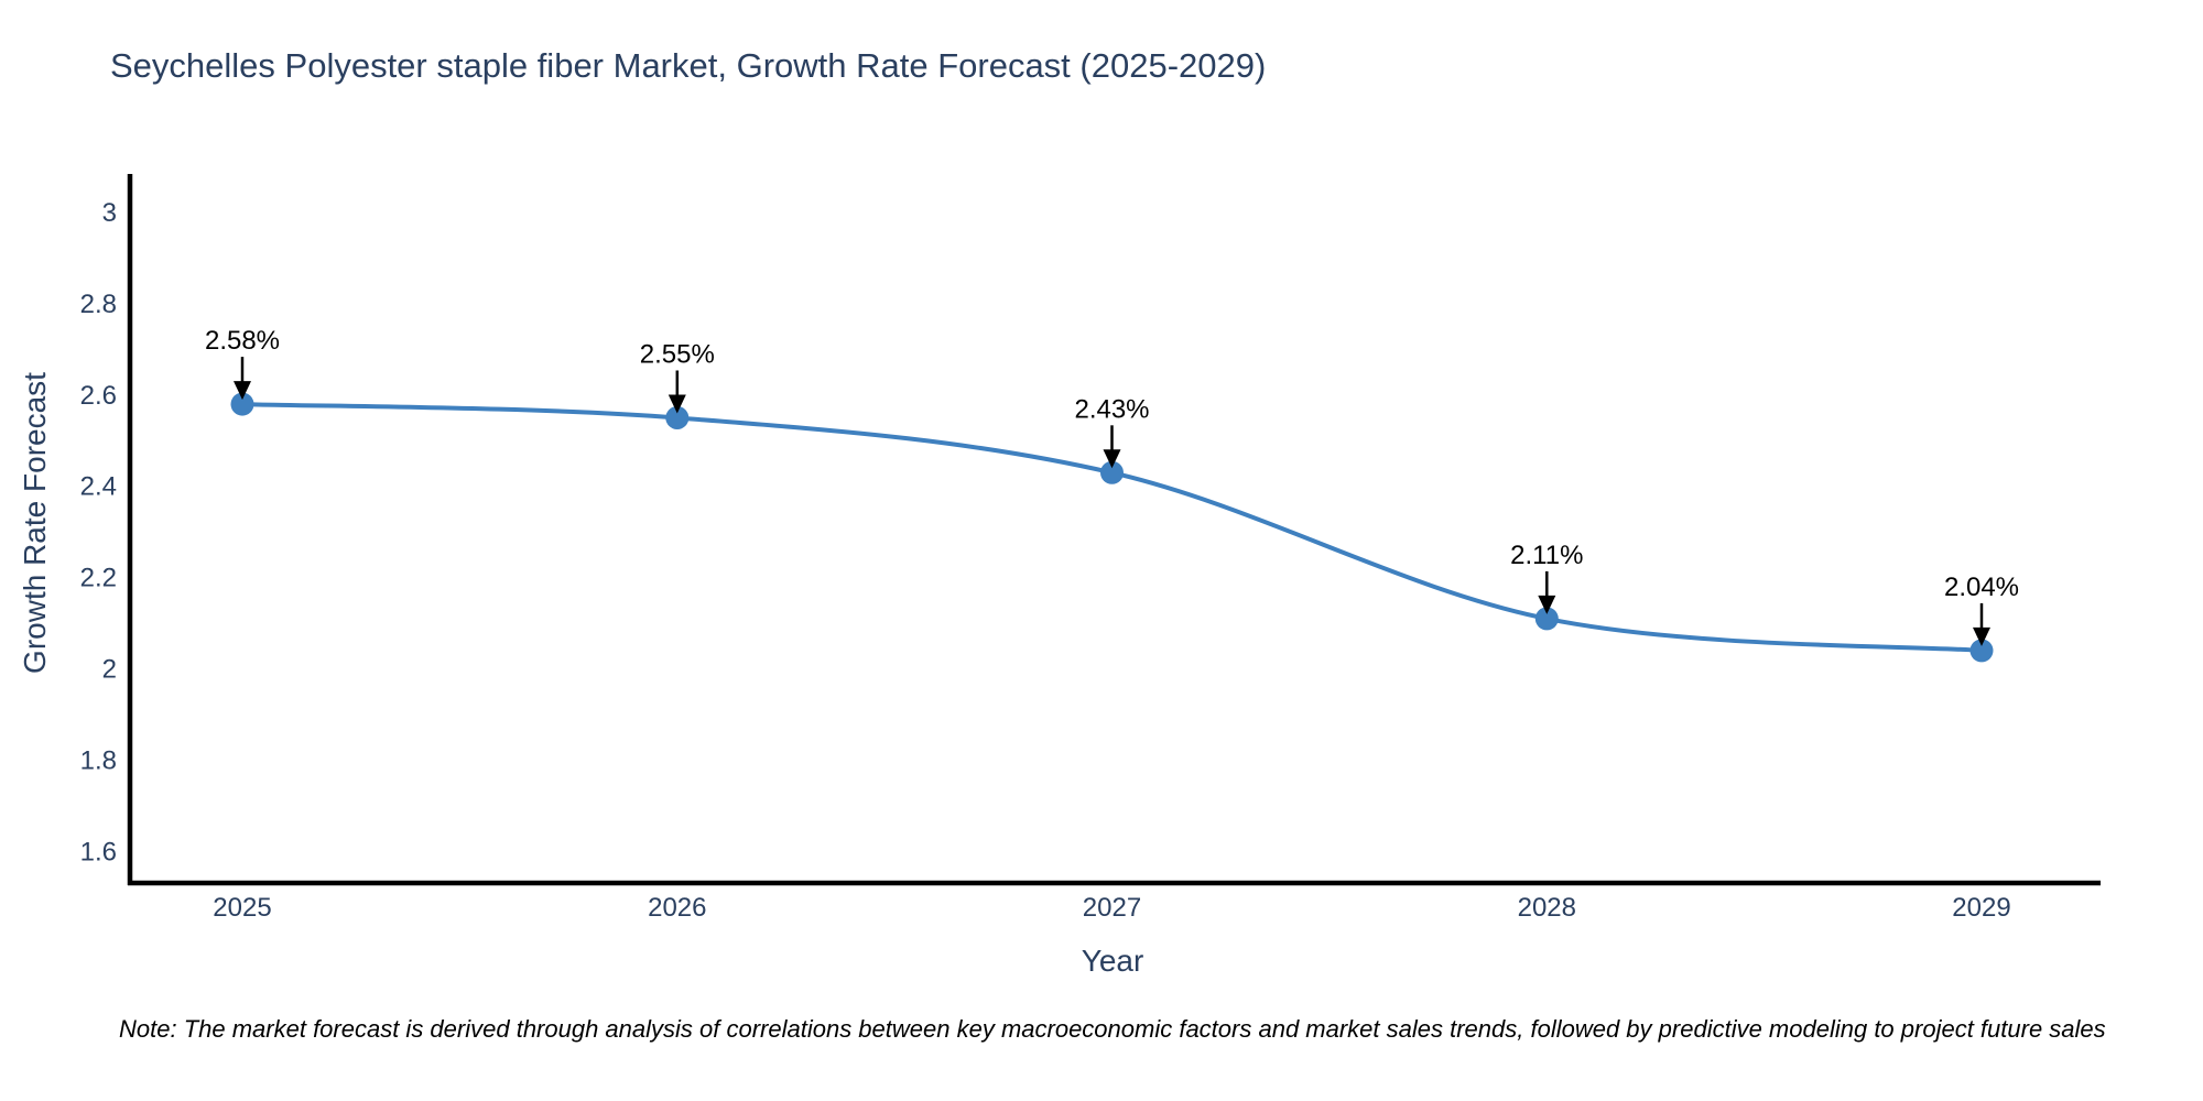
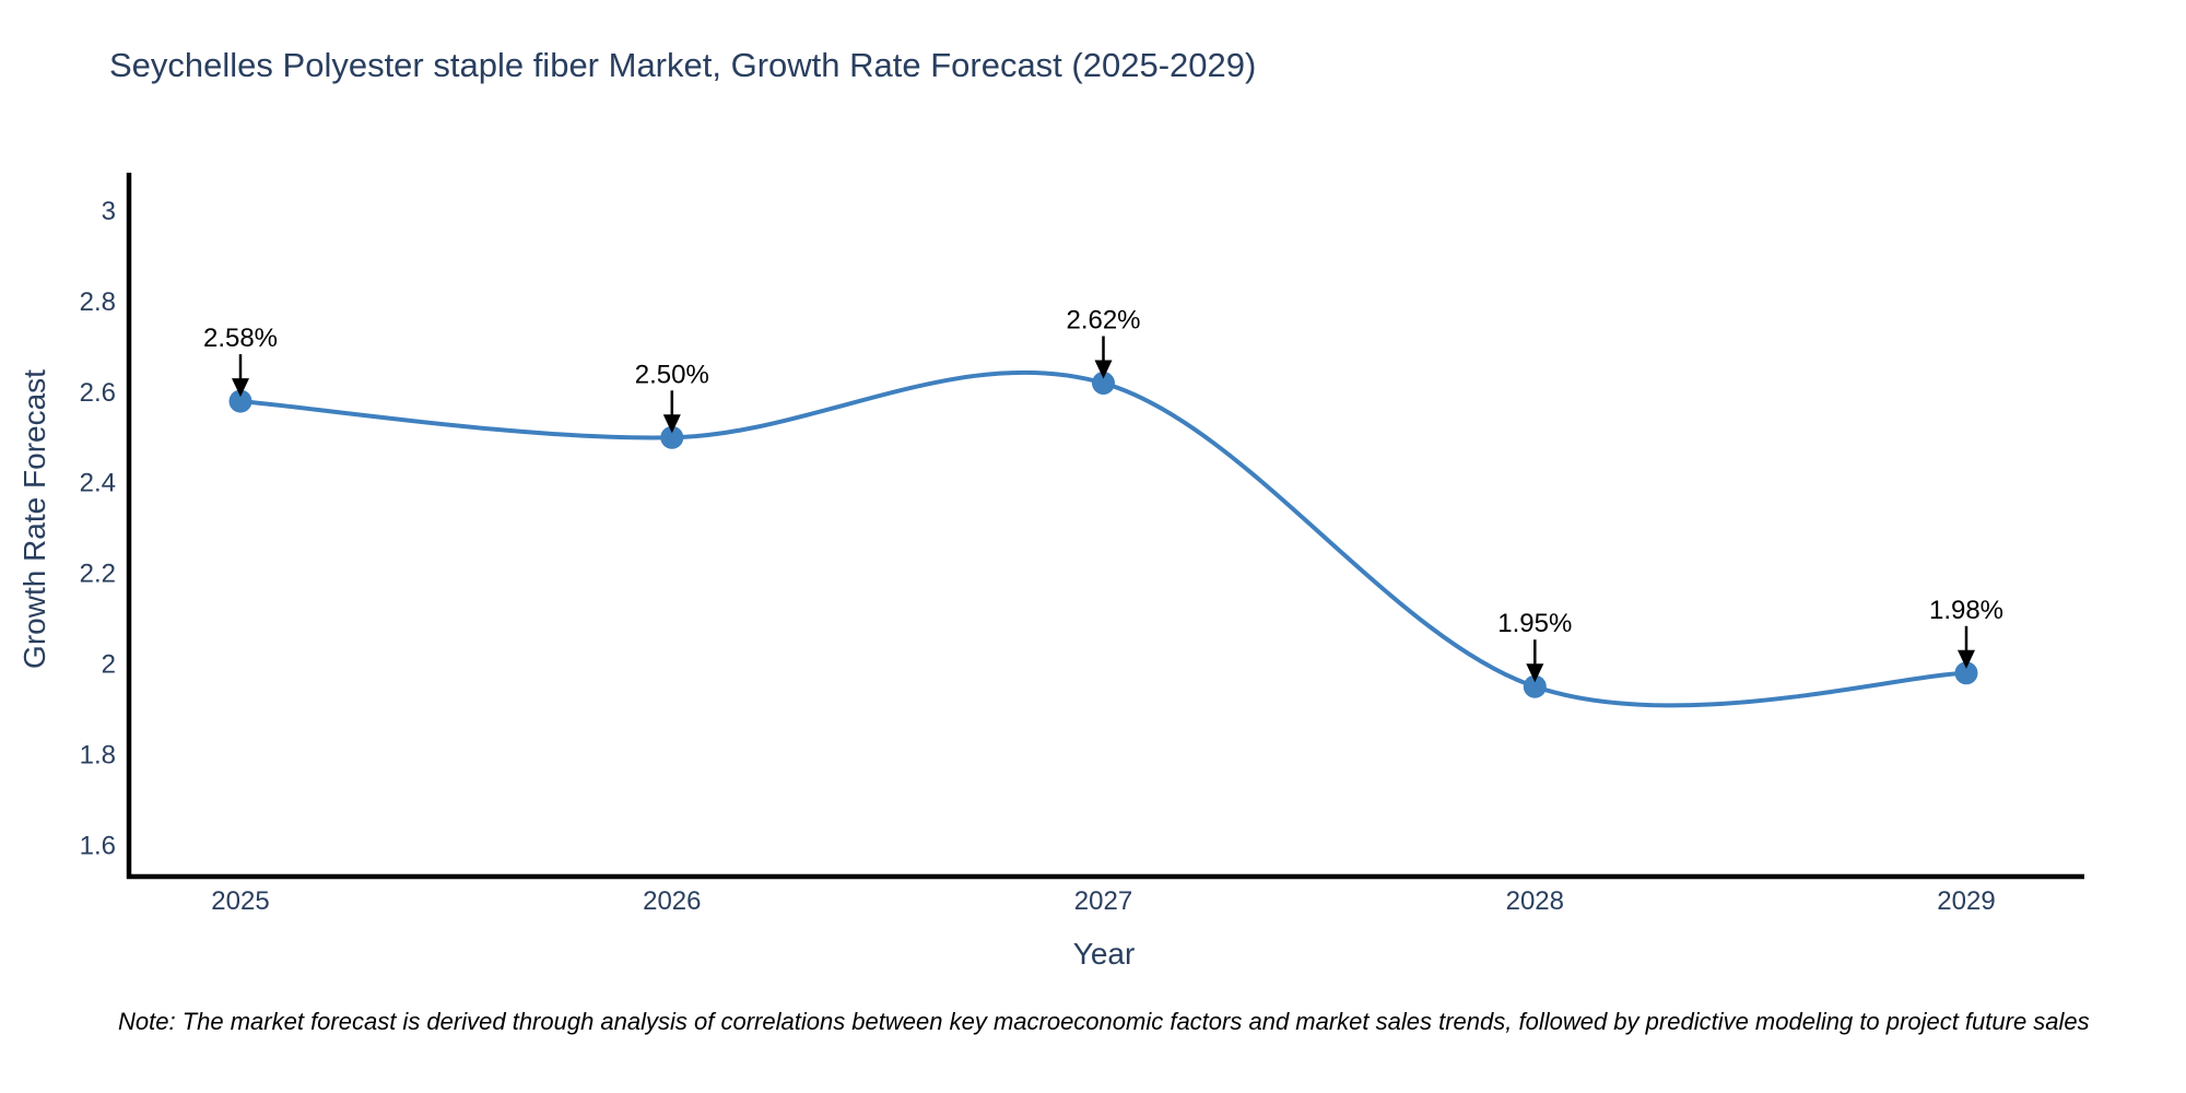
2026: 2.55% -> 2.50%
2027: 2.43% -> 2.62%
2028: 2.11% -> 1.95%
2029: 2.04% -> 1.98%
